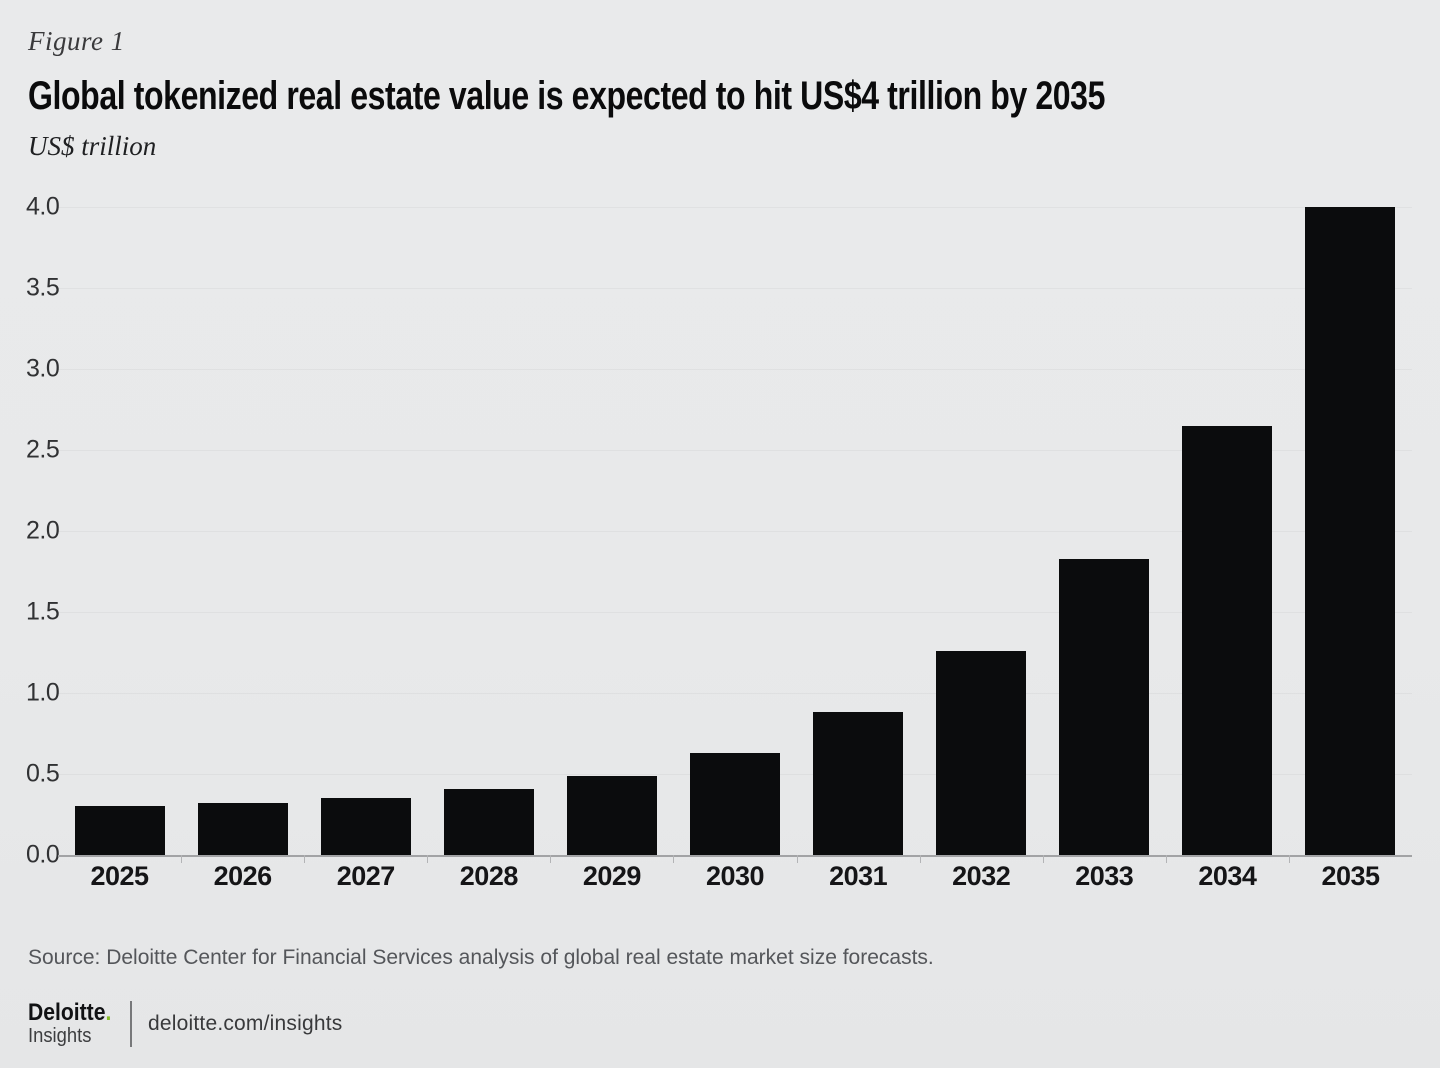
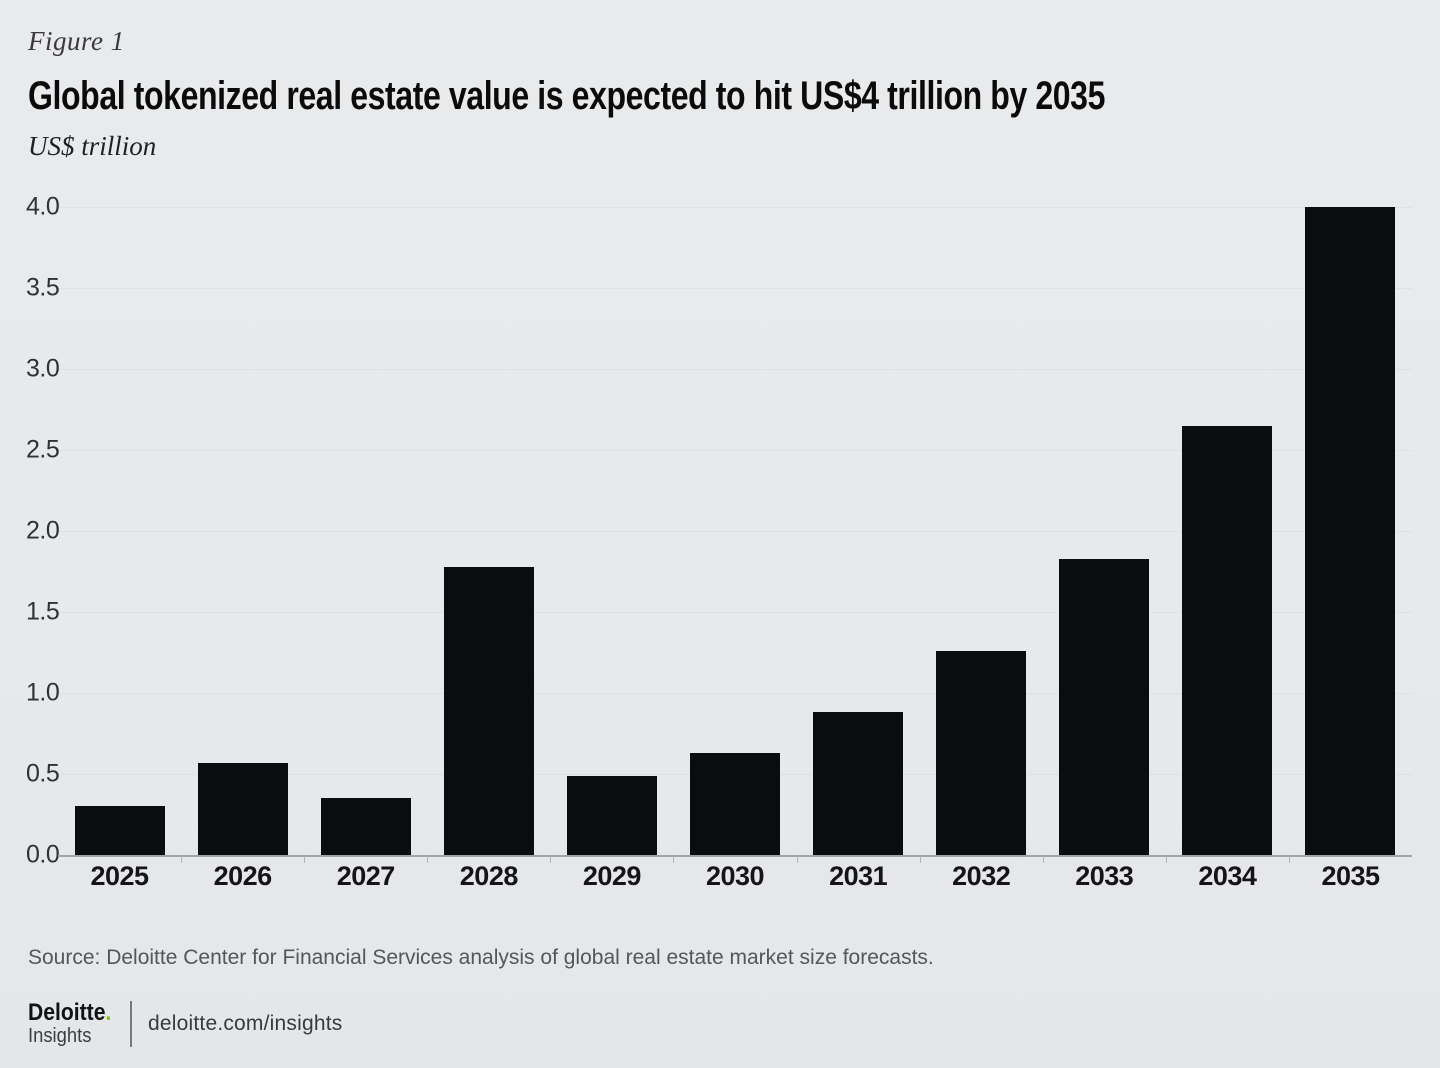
2026: 0.32 -> 0.57
2028: 0.41 -> 1.78
